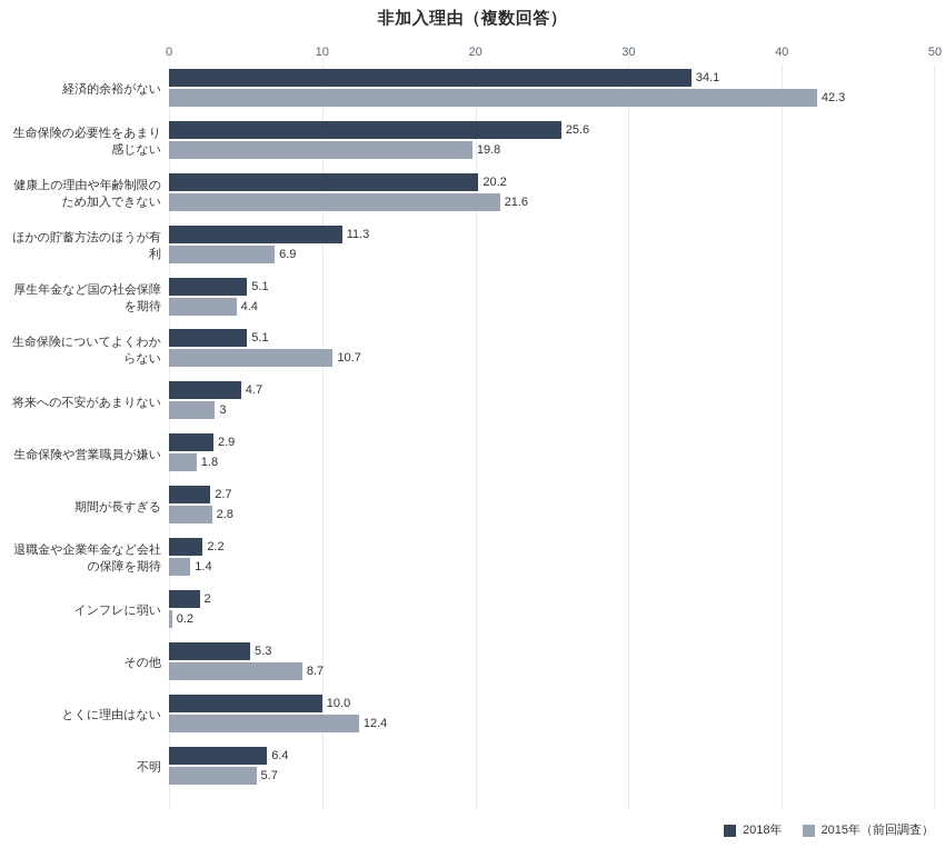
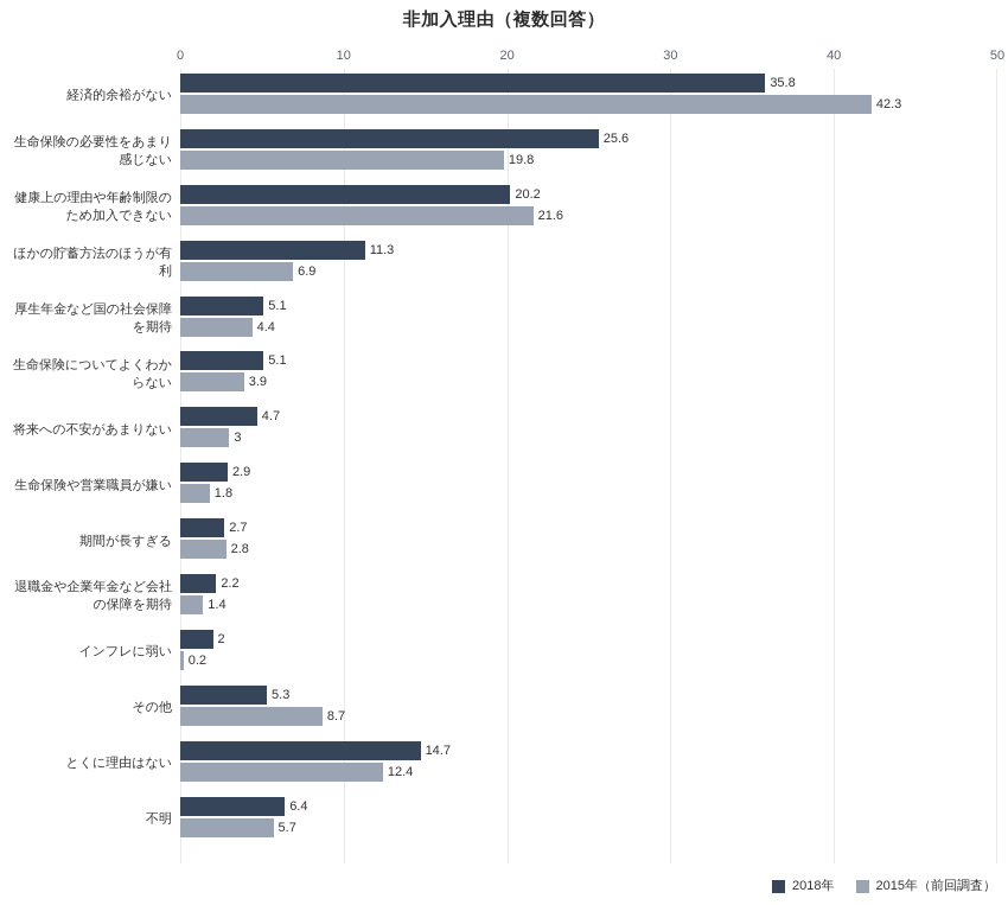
2018年/経済的余裕がない: 34.1 -> 35.8
2015年（前回調査）/生命保険についてよくわか らない: 10.7 -> 3.9
2018年/とくに理由はない: 10.0 -> 14.7
